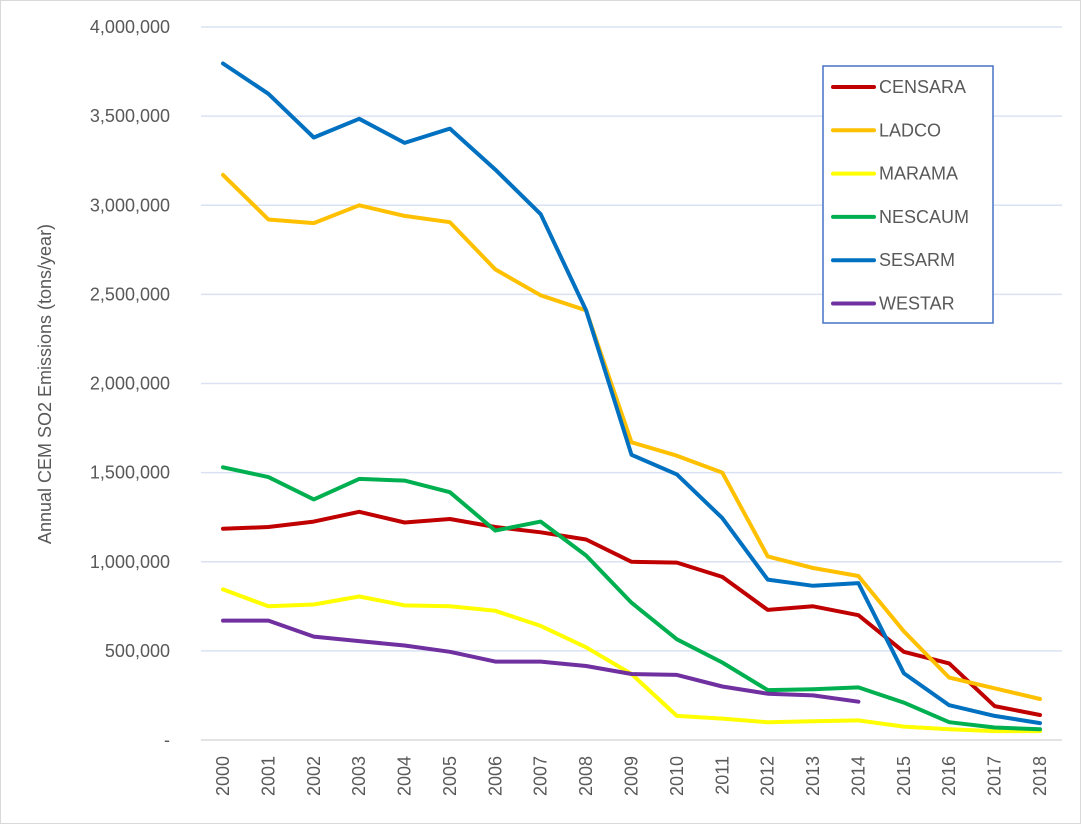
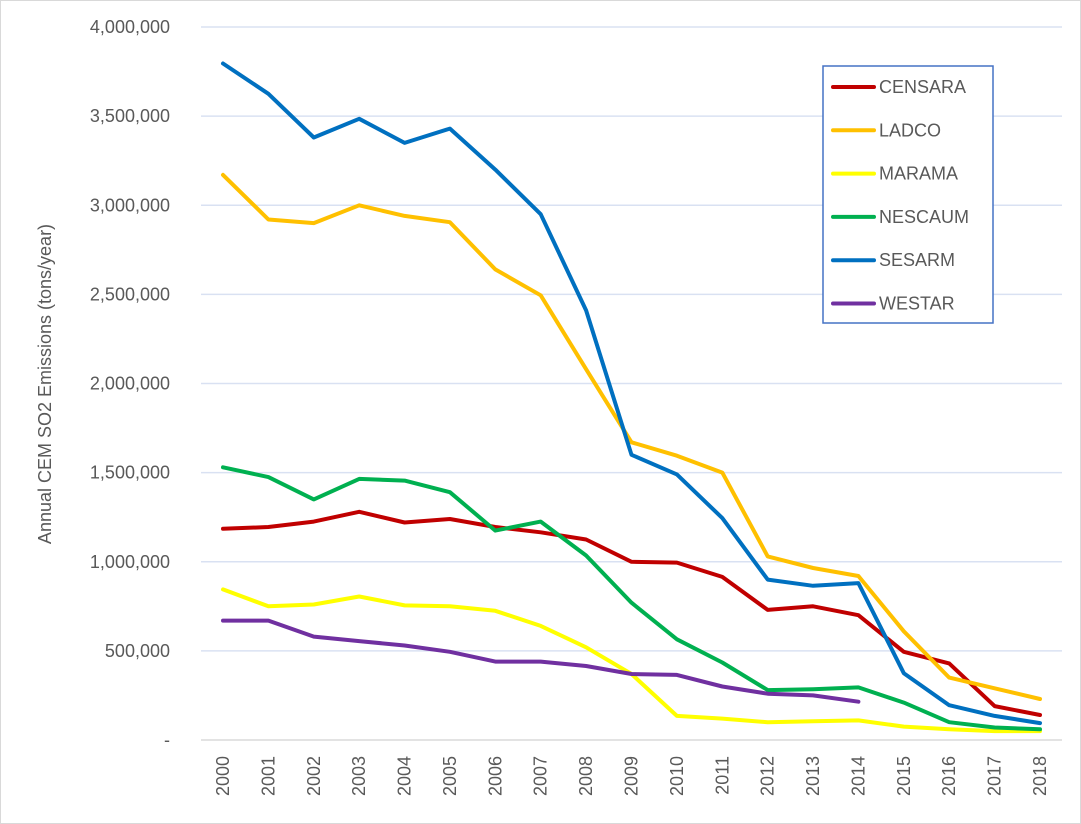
LADCO/2008: 2410000 -> 2080000
